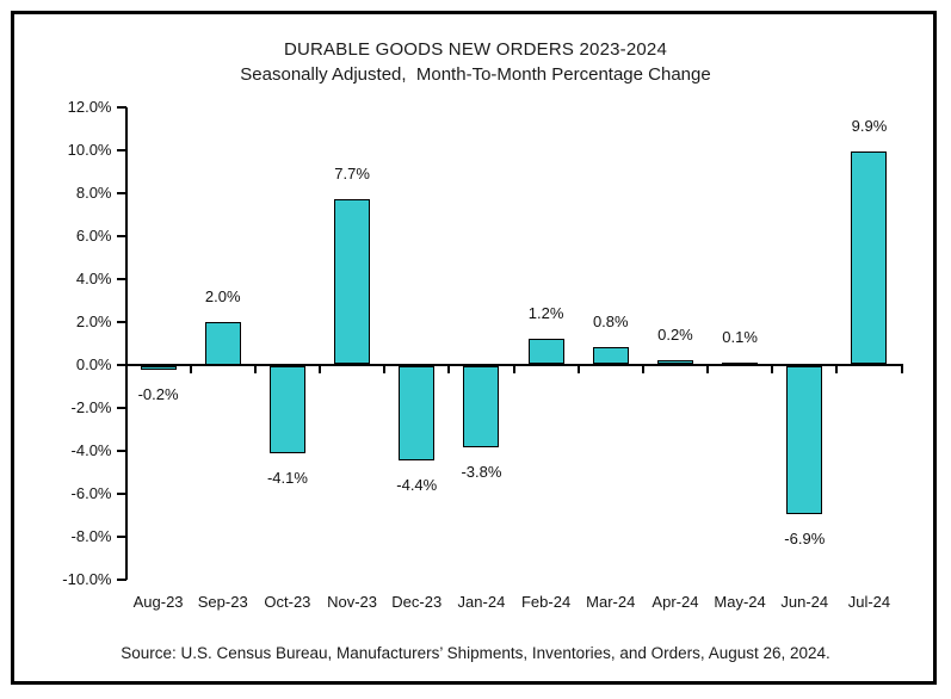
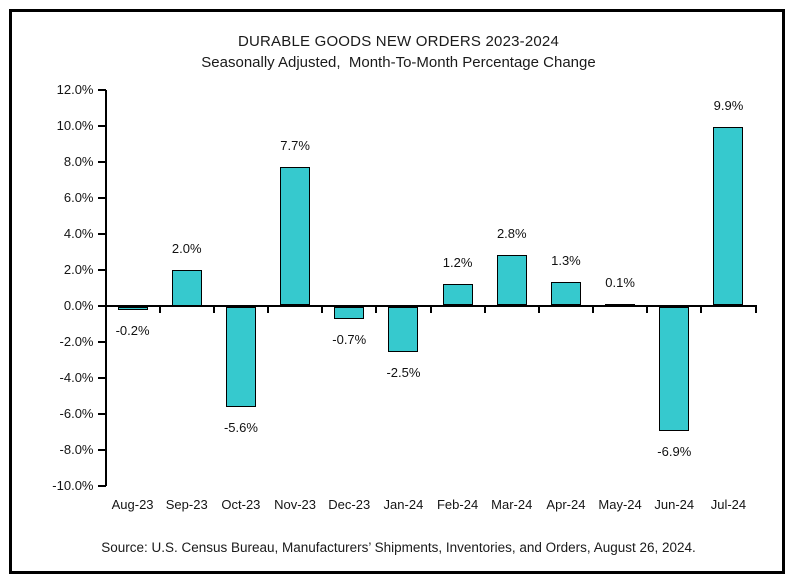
Oct-23: -4.1% -> -5.6%
Dec-23: -4.4% -> -0.7%
Jan-24: -3.8% -> -2.5%
Mar-24: 0.8% -> 2.8%
Apr-24: 0.2% -> 1.3%
